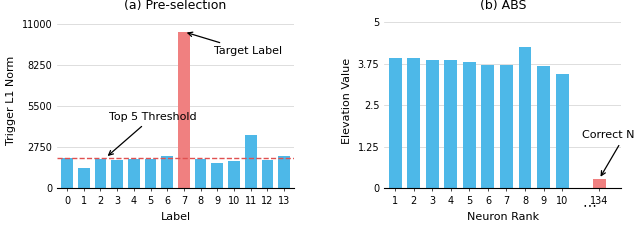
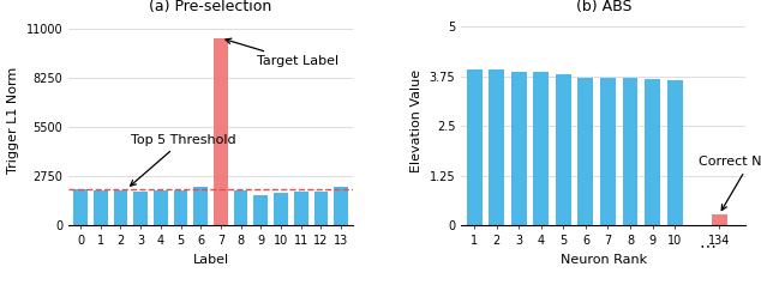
(a) Pre-selection/1: 1400 -> 2000
(a) Pre-selection/11: 3600 -> 1900
(b) ABS/8: 4.25 -> 3.73
(b) ABS/10: 3.45 -> 3.66
